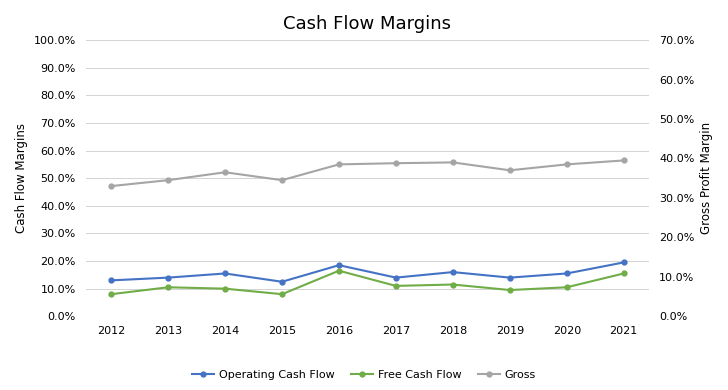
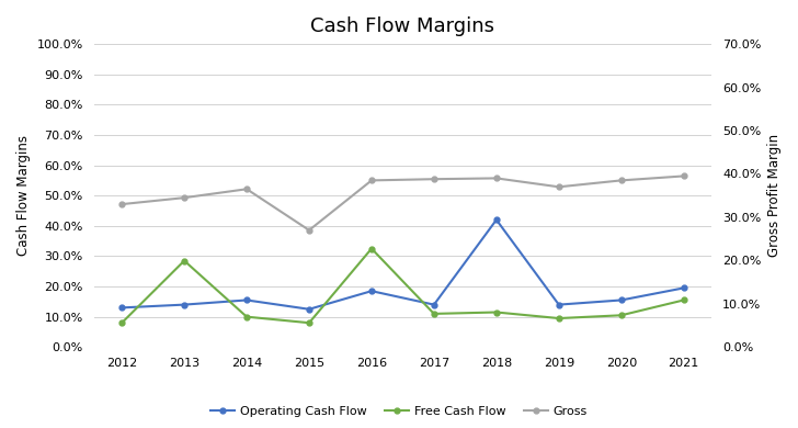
Free Cash Flow/2013: 10.5% -> 28.5%
Gross/2015: 34.5% -> 27.0%
Free Cash Flow/2016: 16.5% -> 32.5%
Operating Cash Flow/2018: 16.0% -> 42.0%
